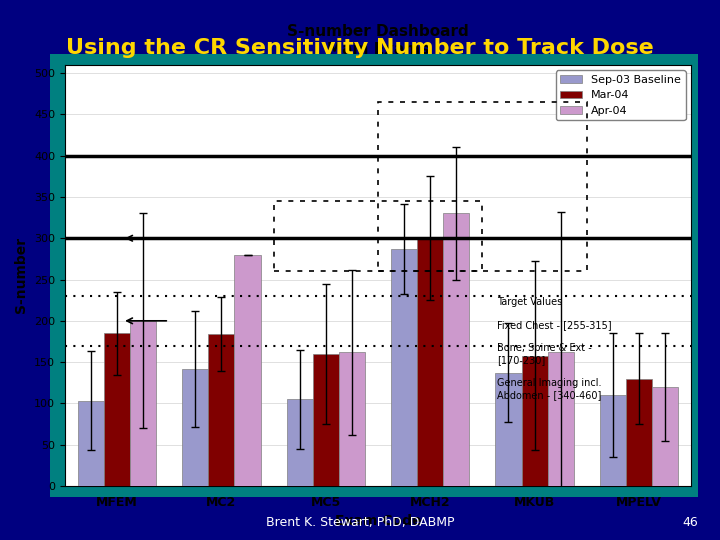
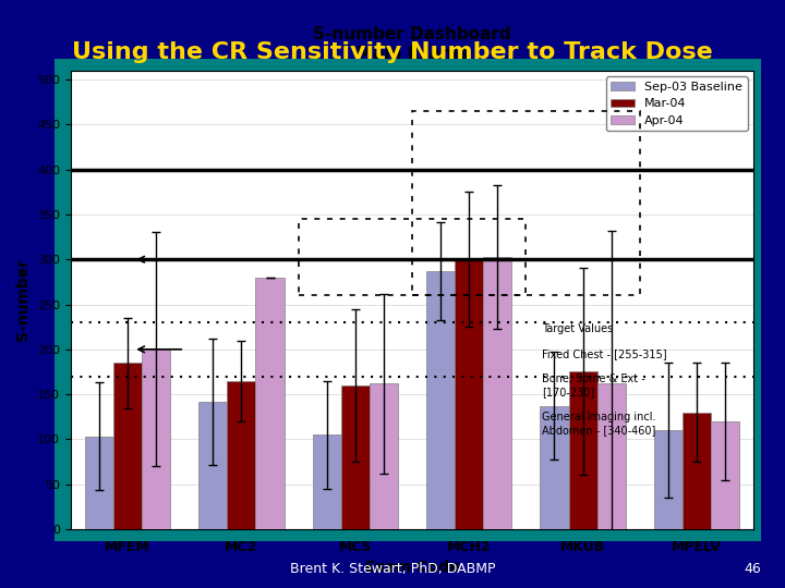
Mar-04/MC2: 184 -> 165
Apr-04/MCH2: 330 -> 303
Mar-04/MKUB: 158 -> 175
